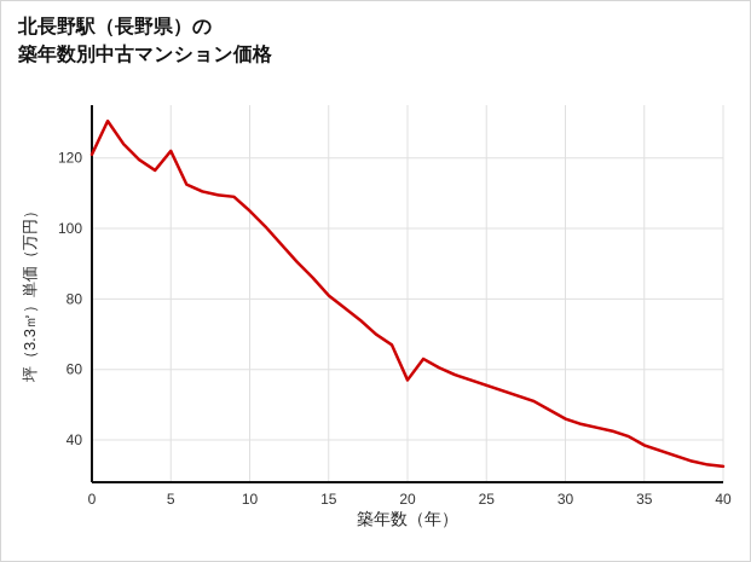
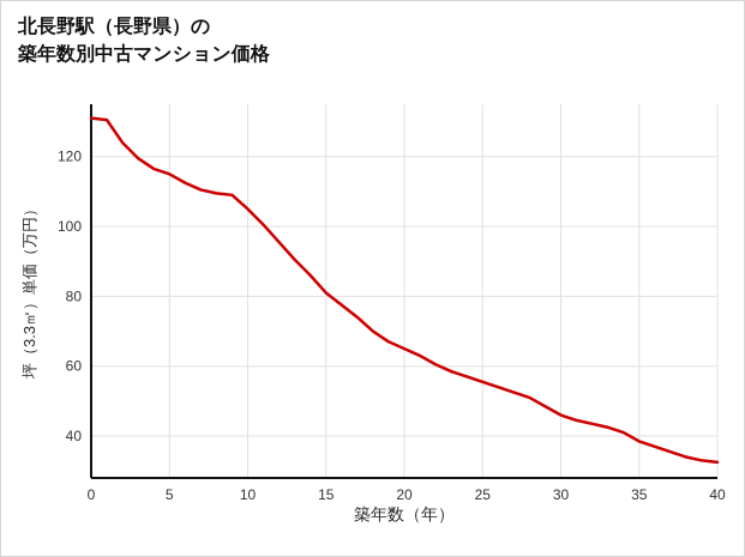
0: 121 -> 131
5: 122 -> 115
20: 57 -> 65
